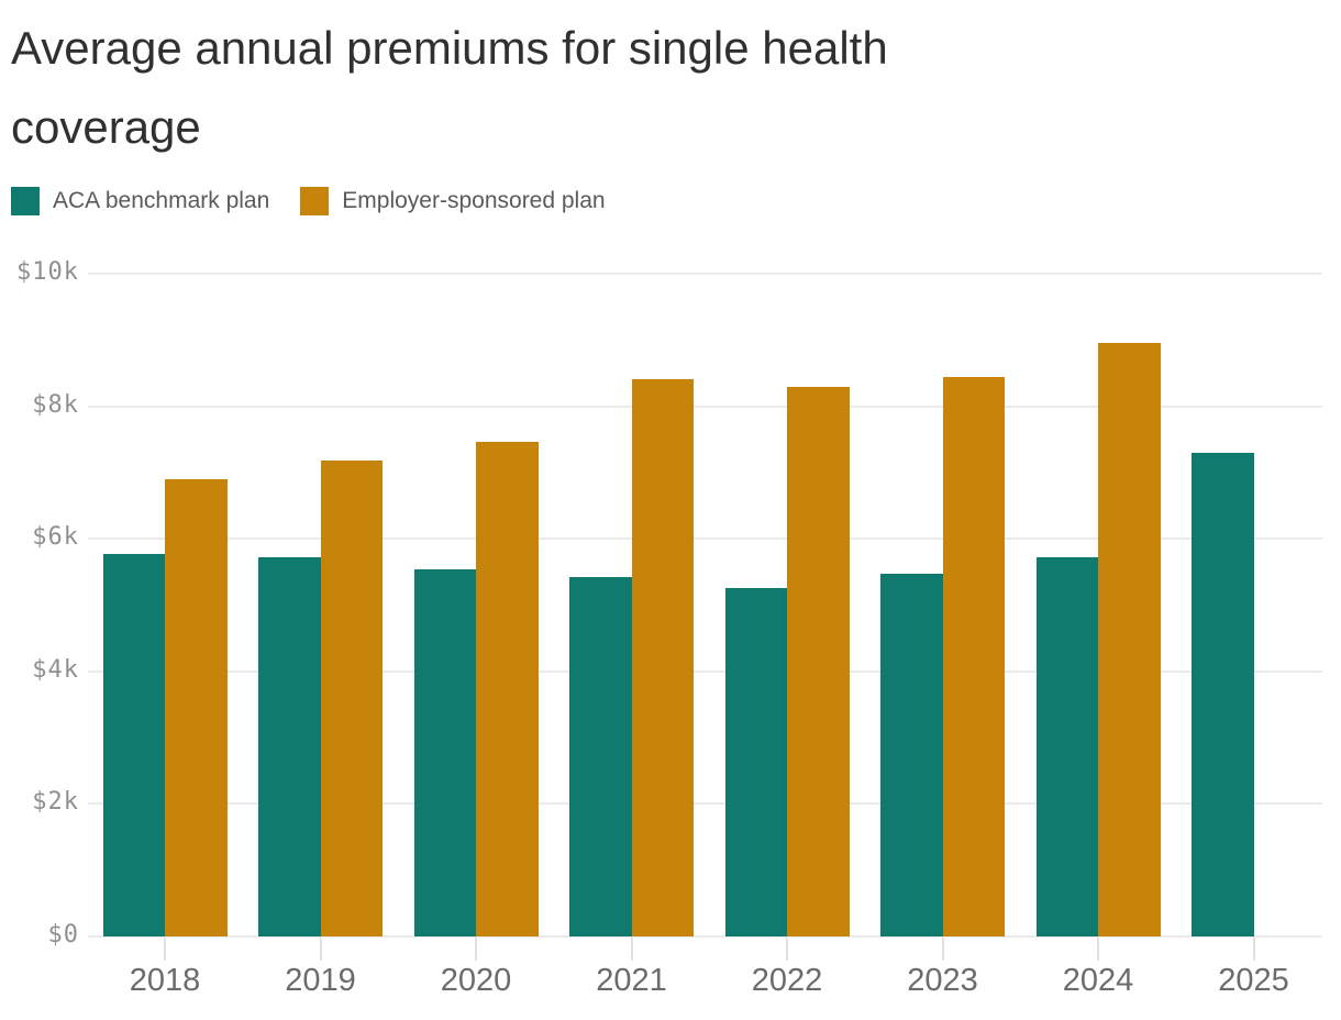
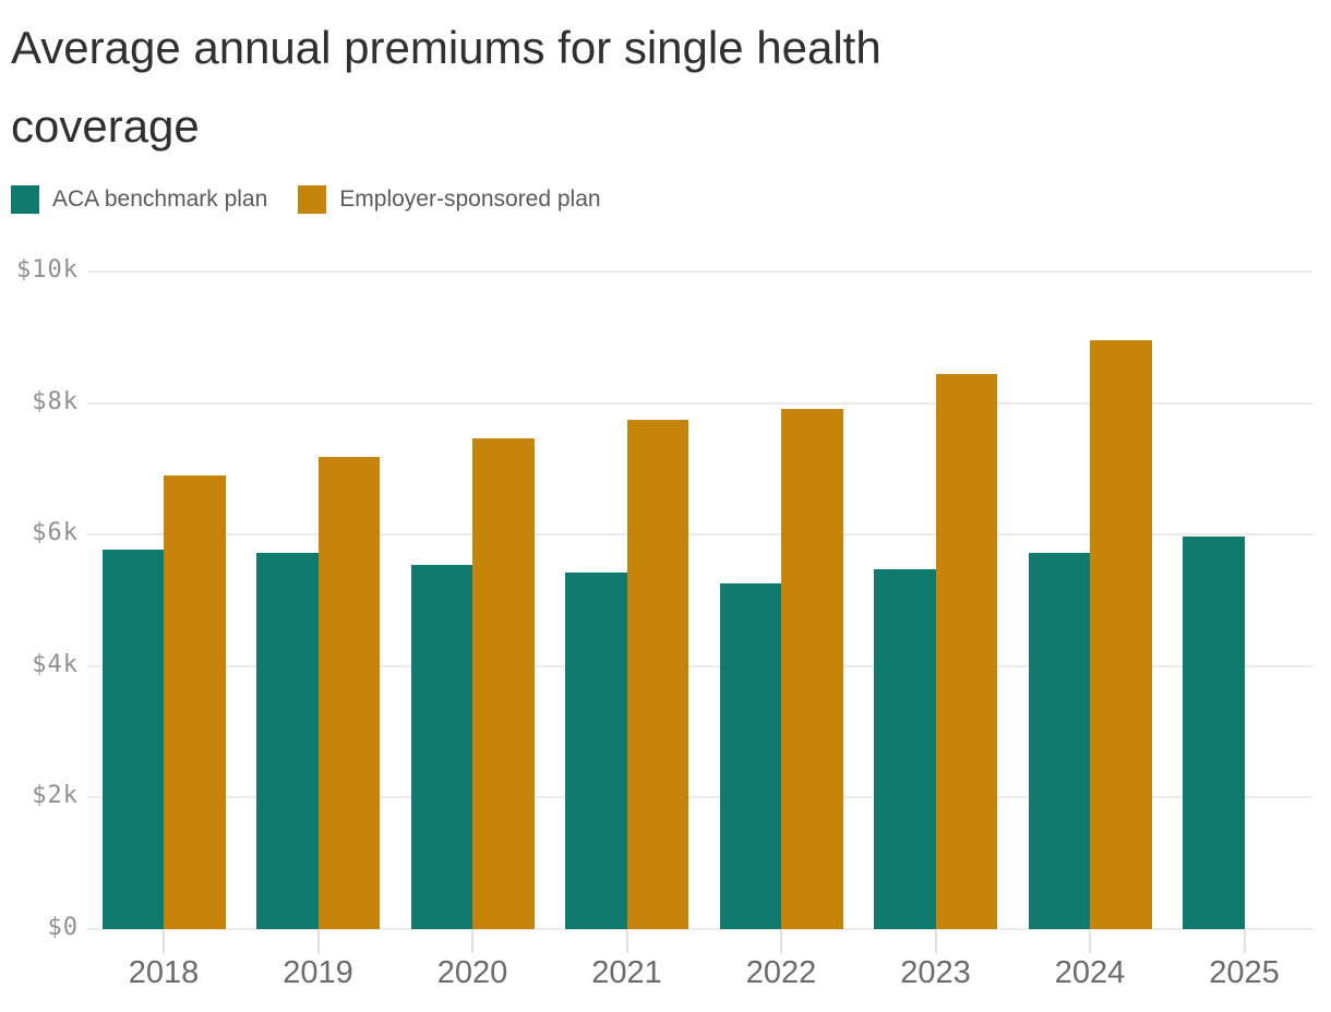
Employer-sponsored plan/2021: $8.4k -> $7.7k
Employer-sponsored plan/2022: $8.3k -> $7.9k
ACA benchmark plan/2025: $7.3k -> $6.0k
